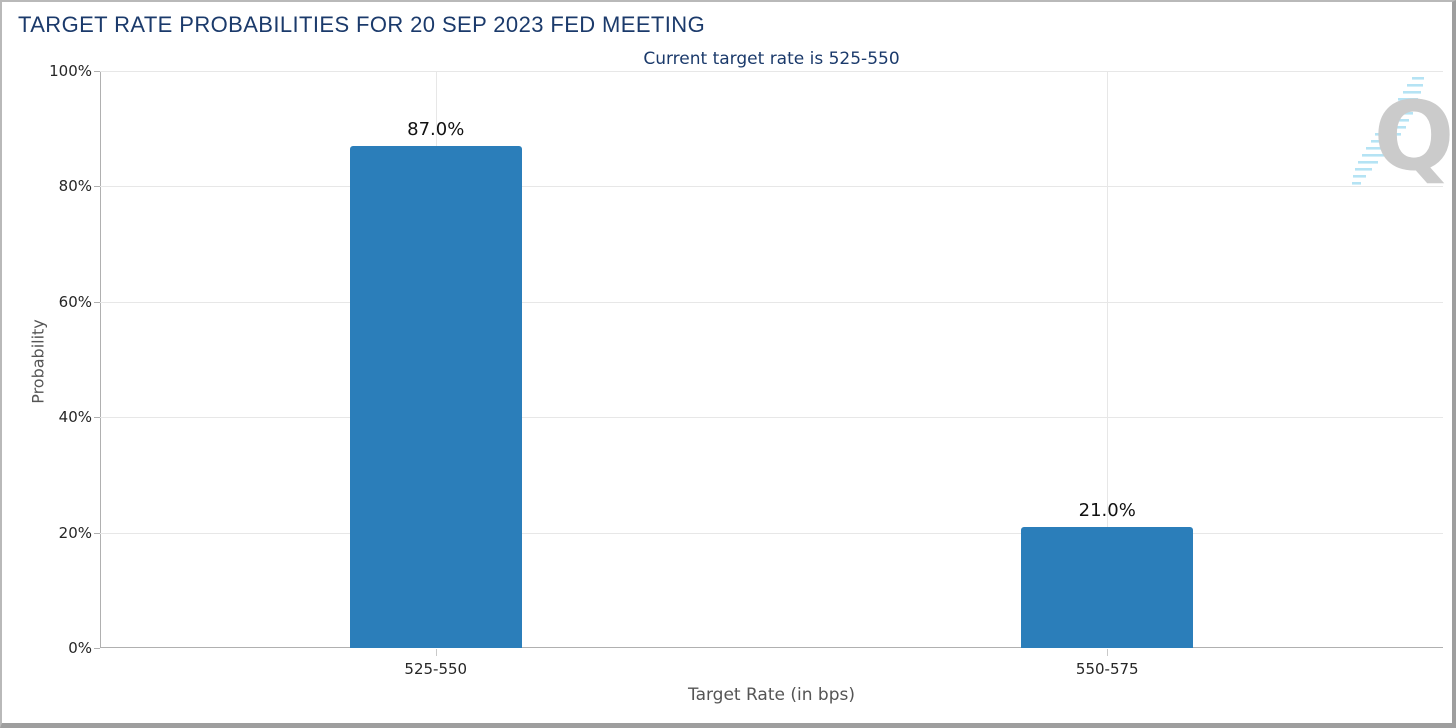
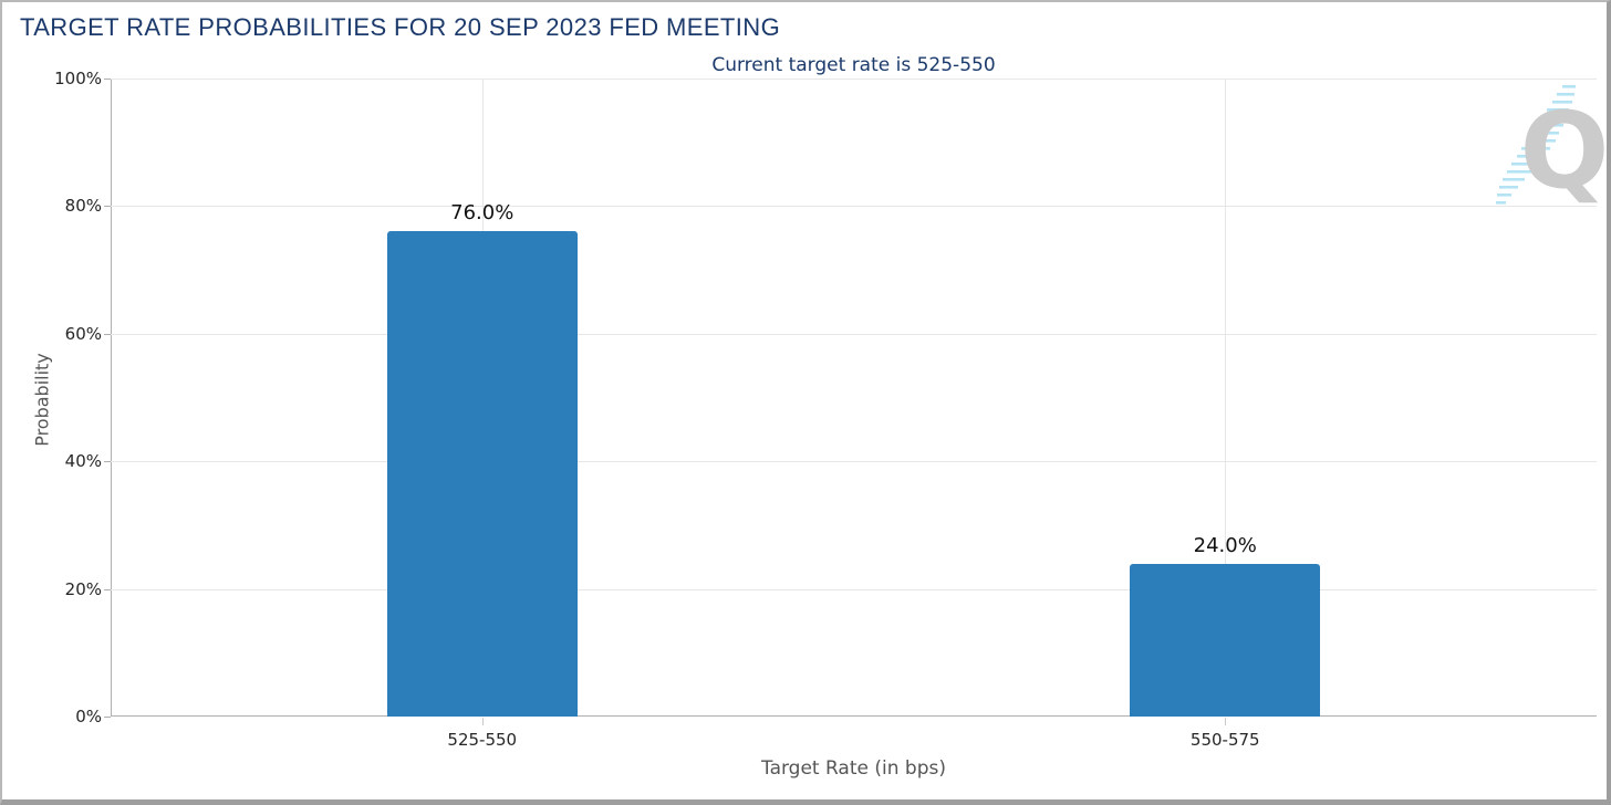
525-550: 87.0% -> 76.0%
550-575: 21.0% -> 24.0%
